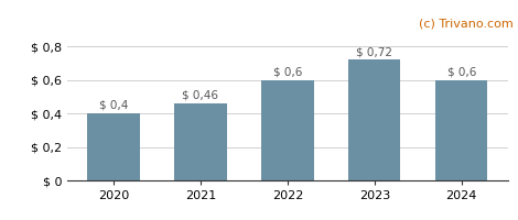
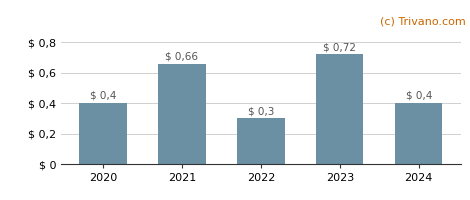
2021: 0,46 -> 0,66
2022: 0,6 -> 0,3
2024: 0,6 -> 0,4
